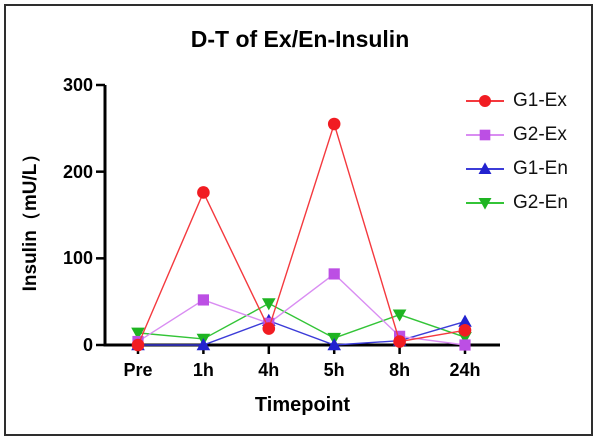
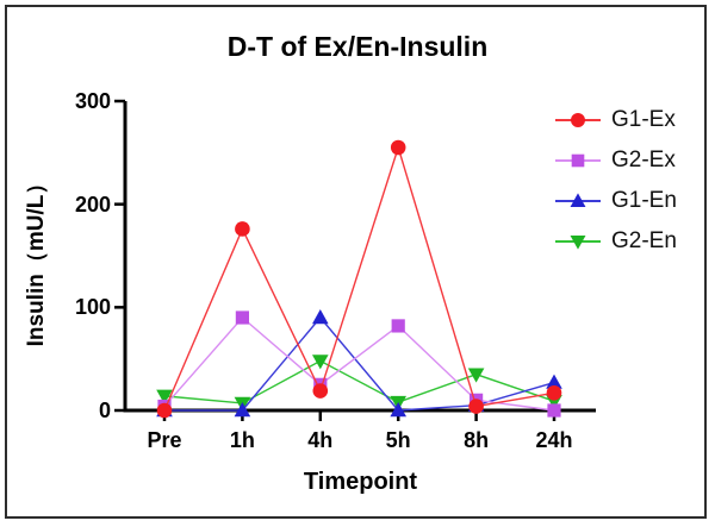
G2-Ex/1h: 50 -> 90
G1-En/4h: 30 -> 90
